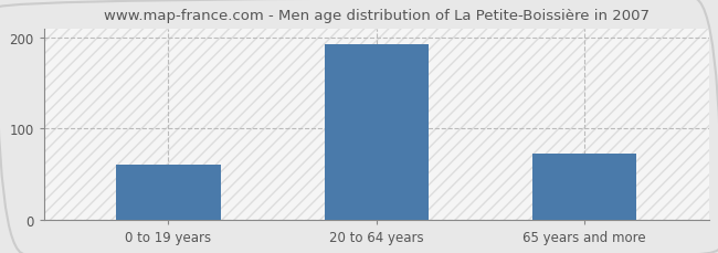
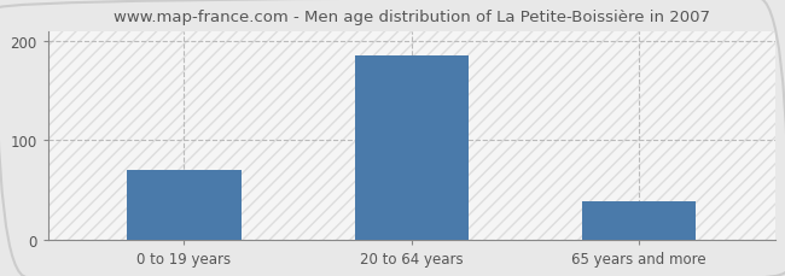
0 to 19 years: 60 -> 70
20 to 64 years: 192 -> 185
65 years and more: 72 -> 38
